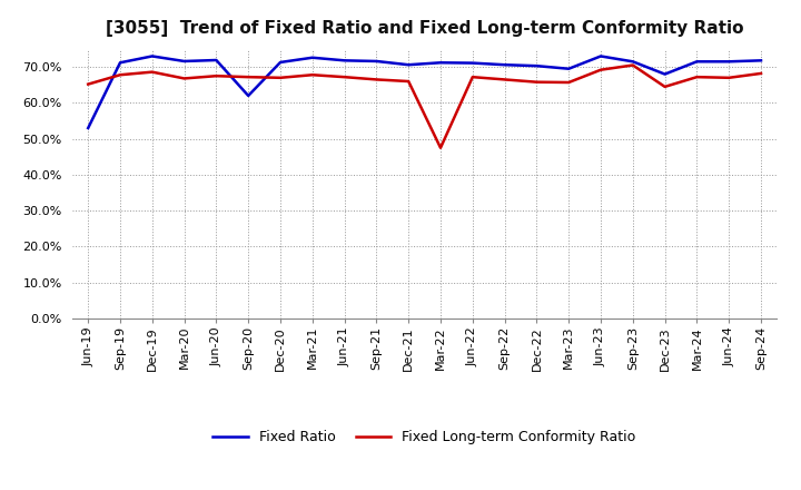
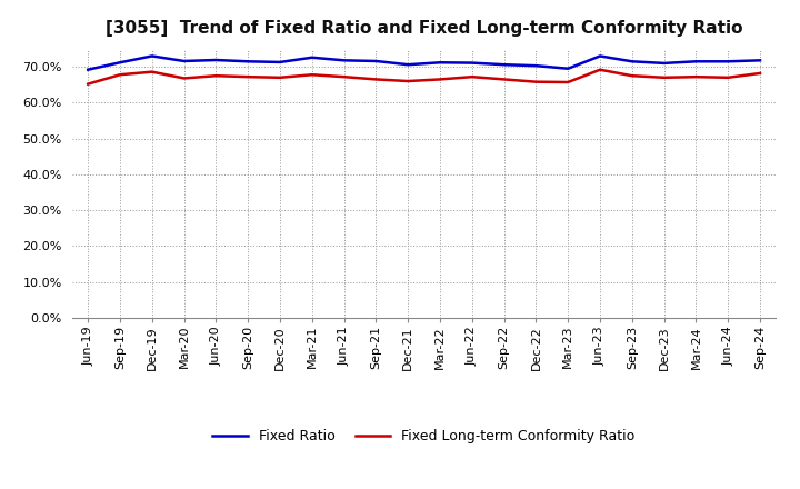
Fixed Ratio/Jun-19: 53.0% -> 69.2%
Fixed Ratio/Sep-20: 62.0% -> 71.5%
Fixed Long-term Conformity Ratio/Mar-22: 47.5% -> 66.5%
Fixed Long-term Conformity Ratio/Sep-23: 70.5% -> 67.5%
Fixed Ratio/Dec-23: 68.0% -> 71.0%
Fixed Long-term Conformity Ratio/Dec-23: 64.5% -> 67.0%
